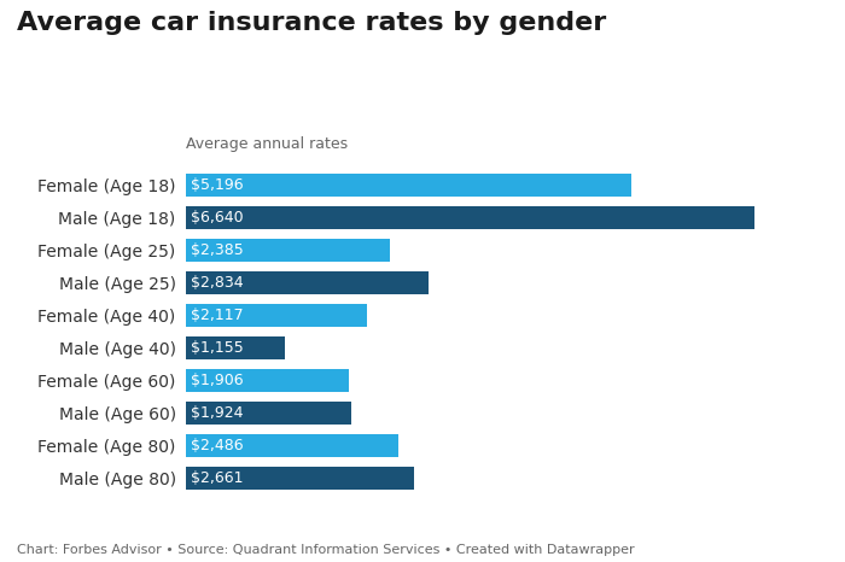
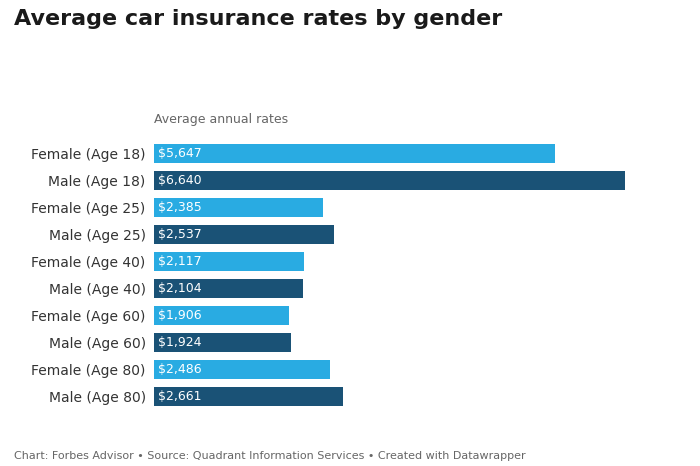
Female (Age 18): $5,196 -> $5,647
Male (Age 25): $2,834 -> $2,537
Male (Age 40): $1,155 -> $2,104
